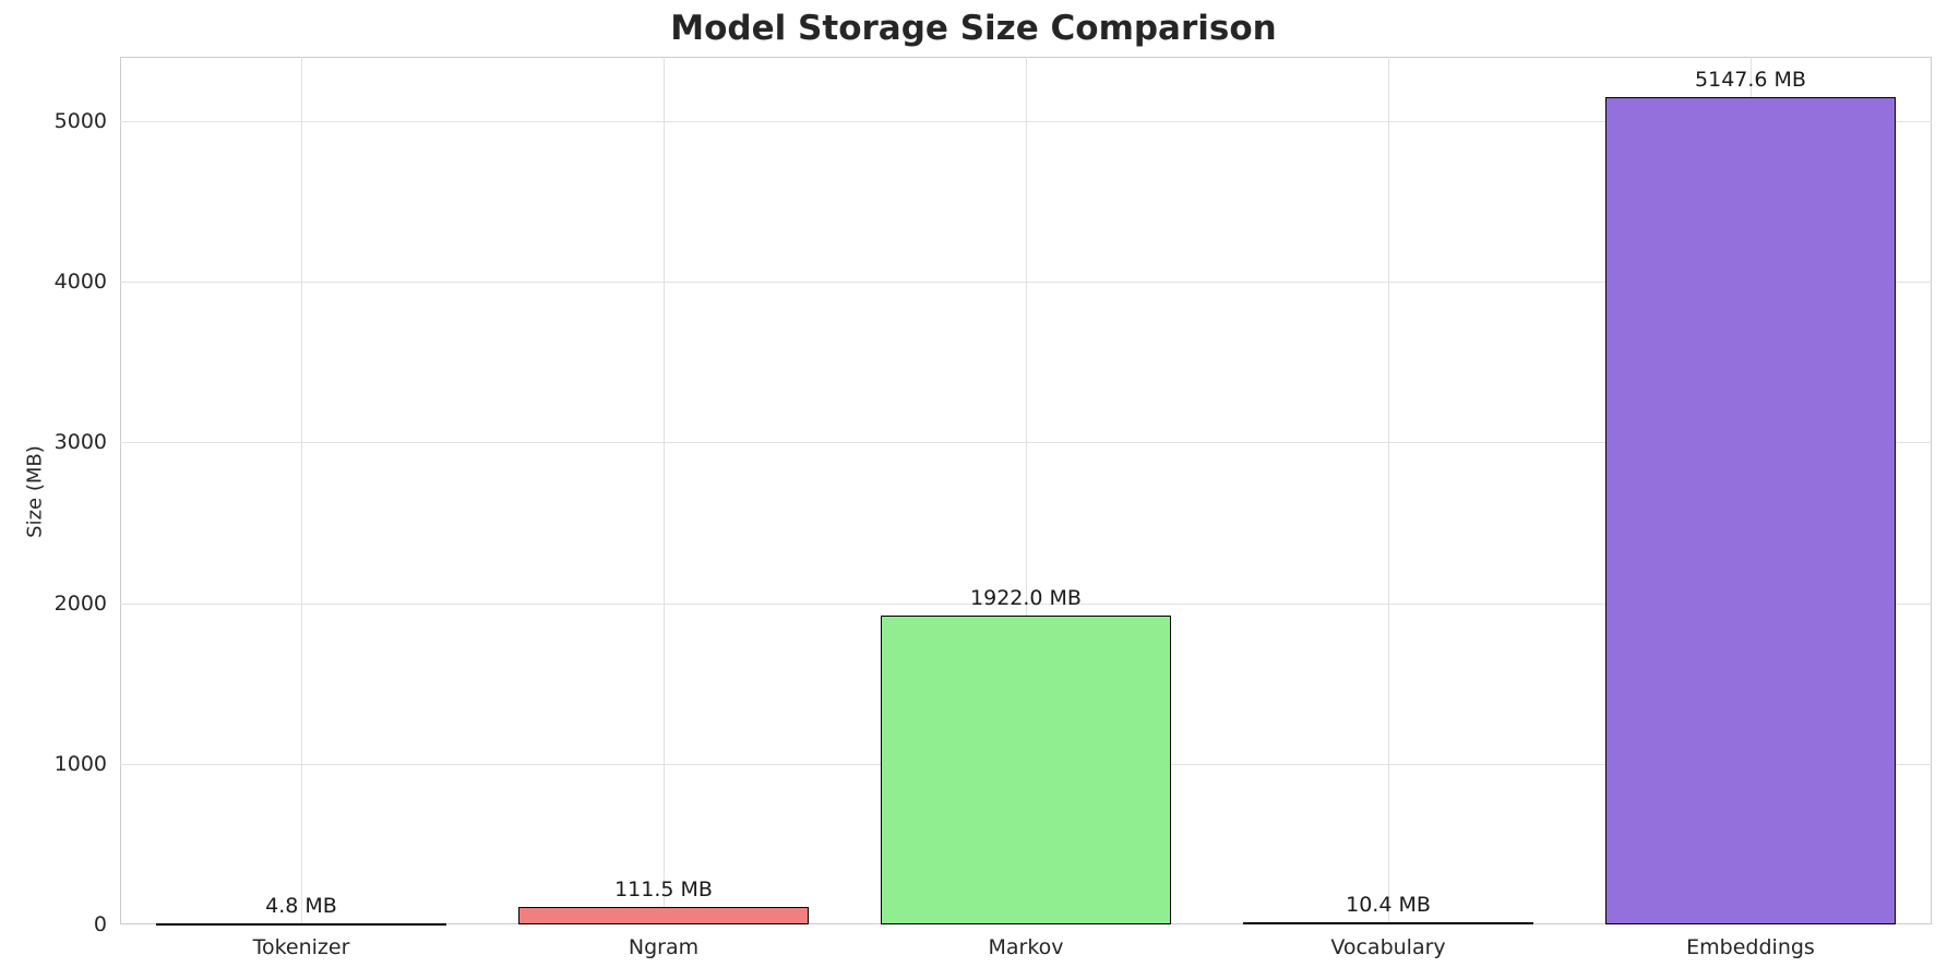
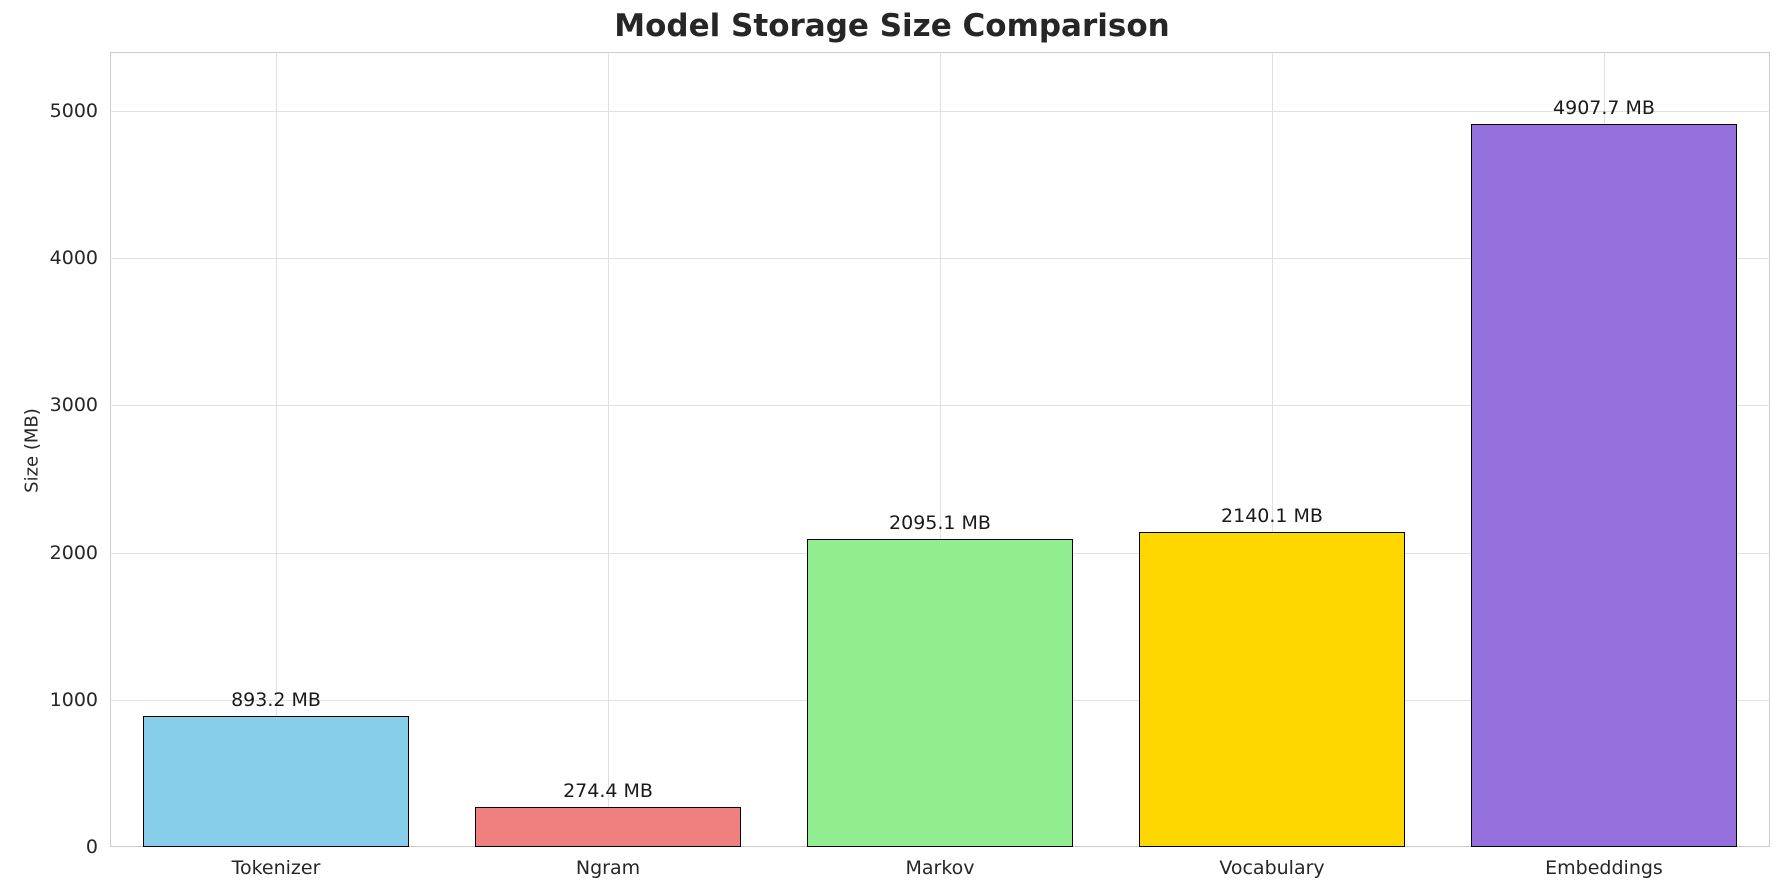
Tokenizer: 4.8 -> 893.2
Ngram: 111.5 -> 274.4
Markov: 1922.0 -> 2095.1
Vocabulary: 10.4 -> 2140.1
Embeddings: 5147.6 -> 4907.7
